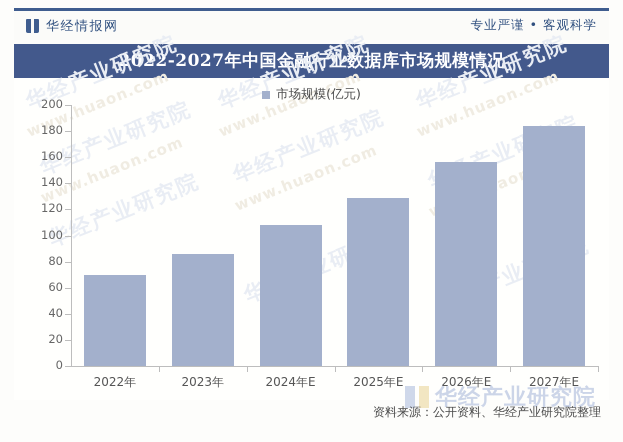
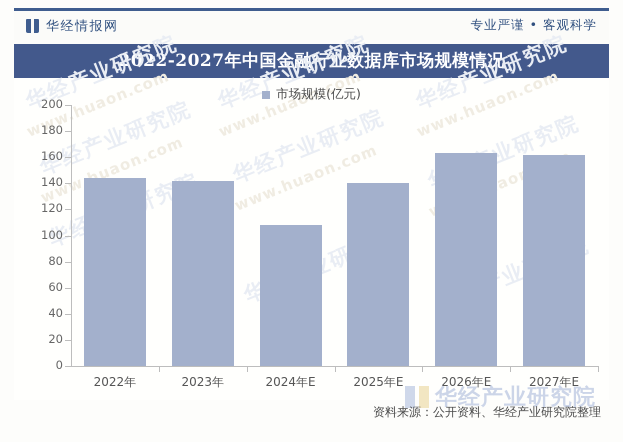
2022年: 70 -> 144
2023年: 86 -> 142
2025年E: 129 -> 140
2026年E: 156 -> 163
2027年E: 184 -> 162
